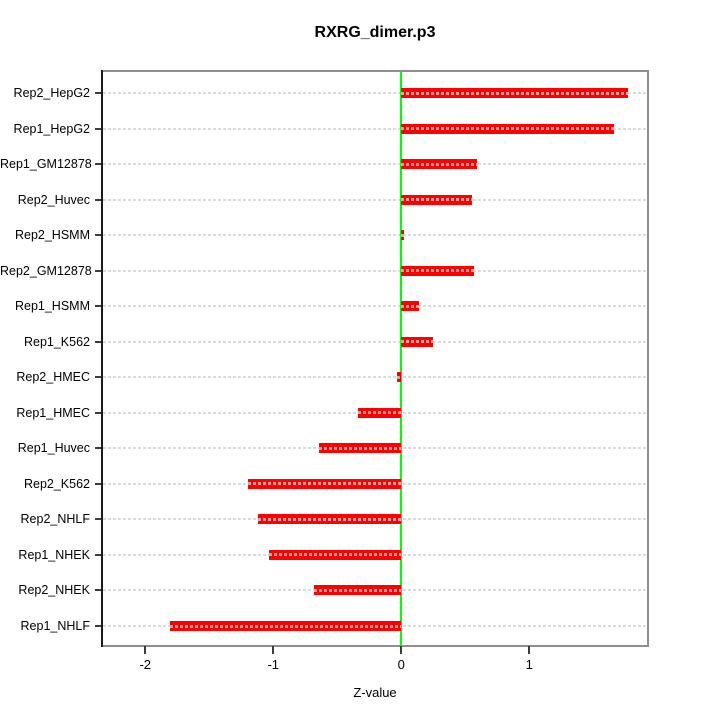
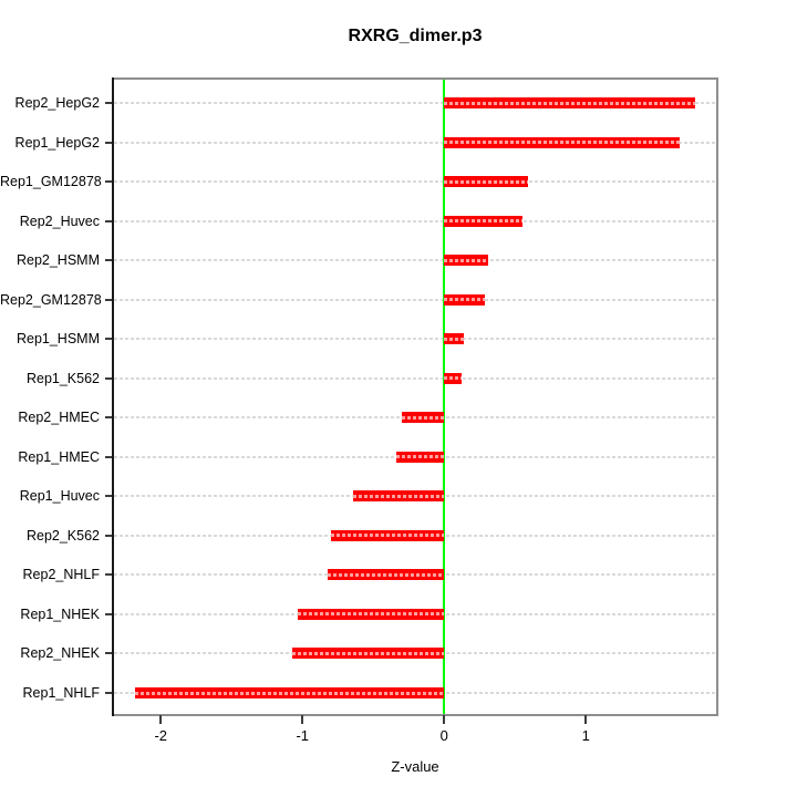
Rep2_HSMM: 0.02 -> 0.31
Rep2_GM12878: 0.57 -> 0.29
Rep1_K562: 0.25 -> 0.12
Rep2_HMEC: -0.03 -> -0.30
Rep2_K562: -1.20 -> -0.80
Rep2_NHLF: -1.12 -> -0.82
Rep2_NHEK: -0.68 -> -1.07
Rep1_NHLF: -1.81 -> -2.18
